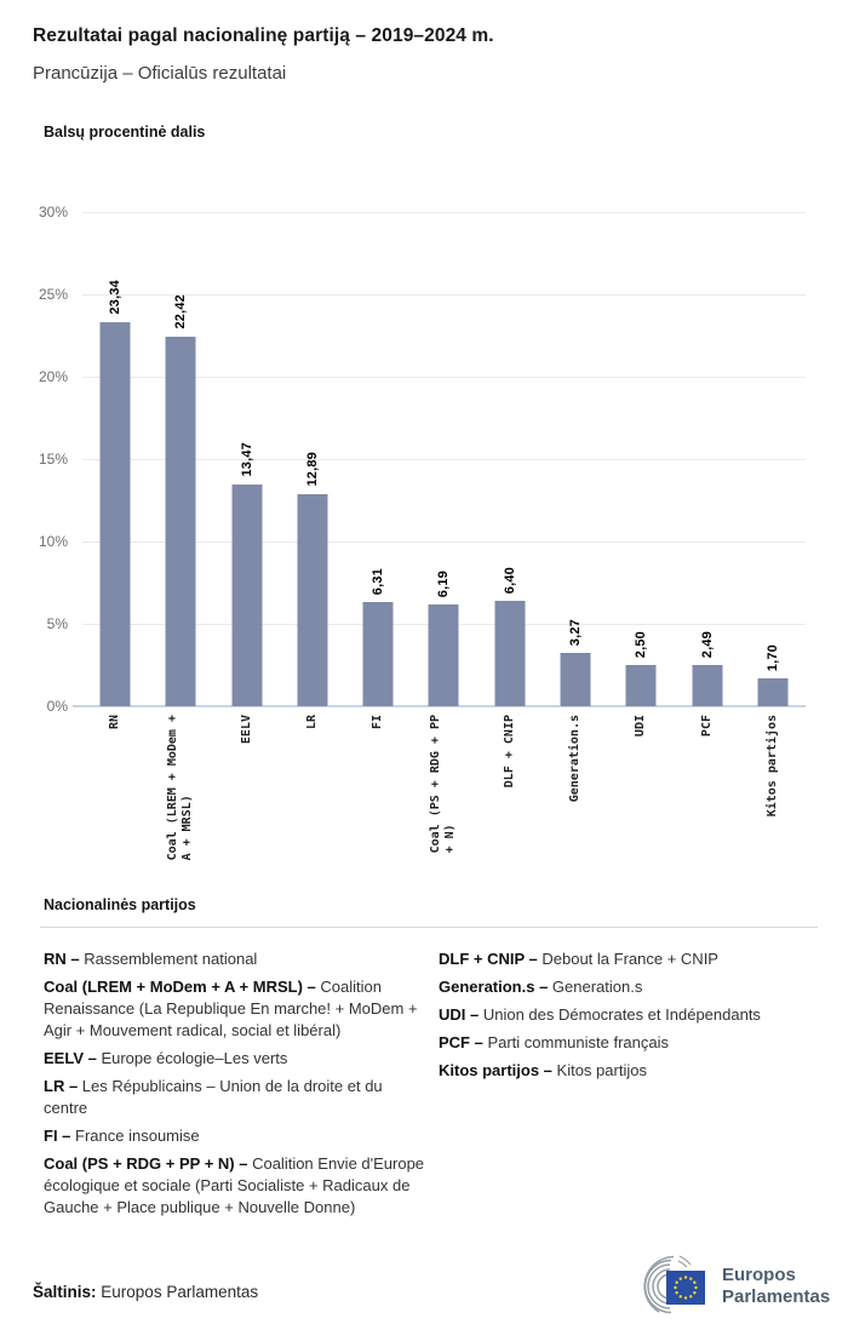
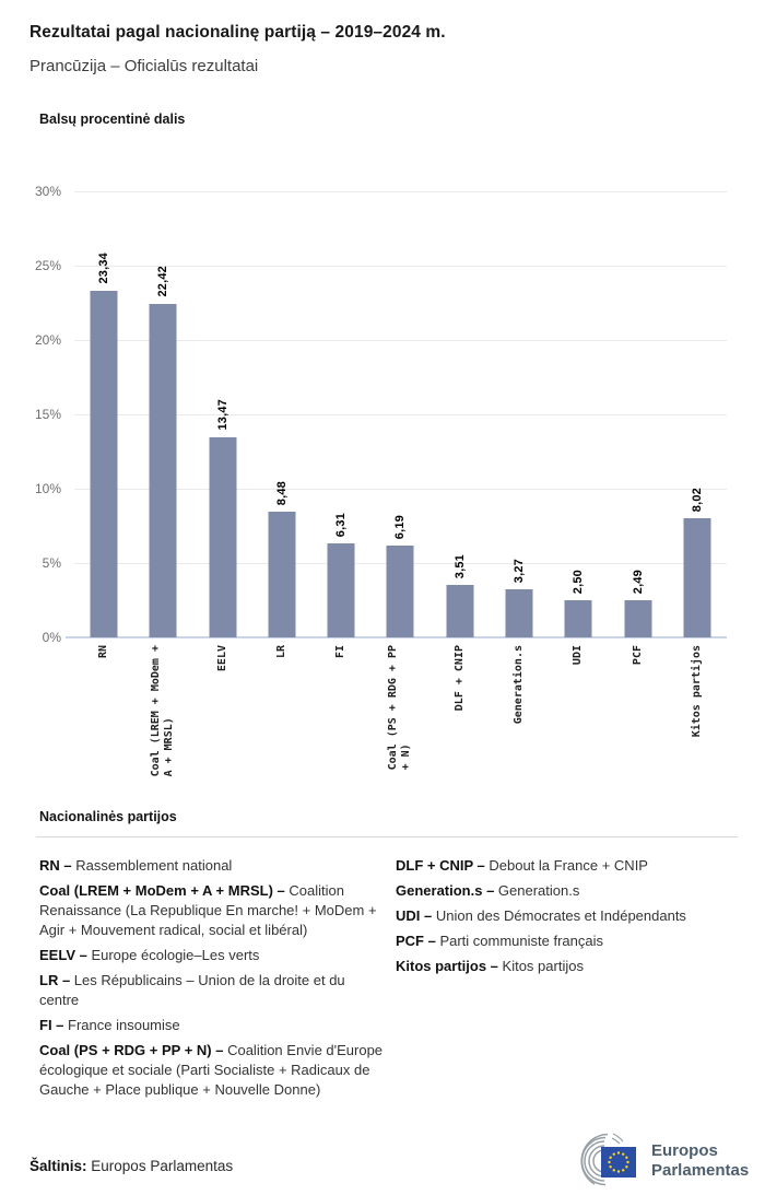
LR: 12,89 -> 8,48
DLF + CNIP: 6,40 -> 3,51
Kitos partijos: 1,70 -> 8,02
